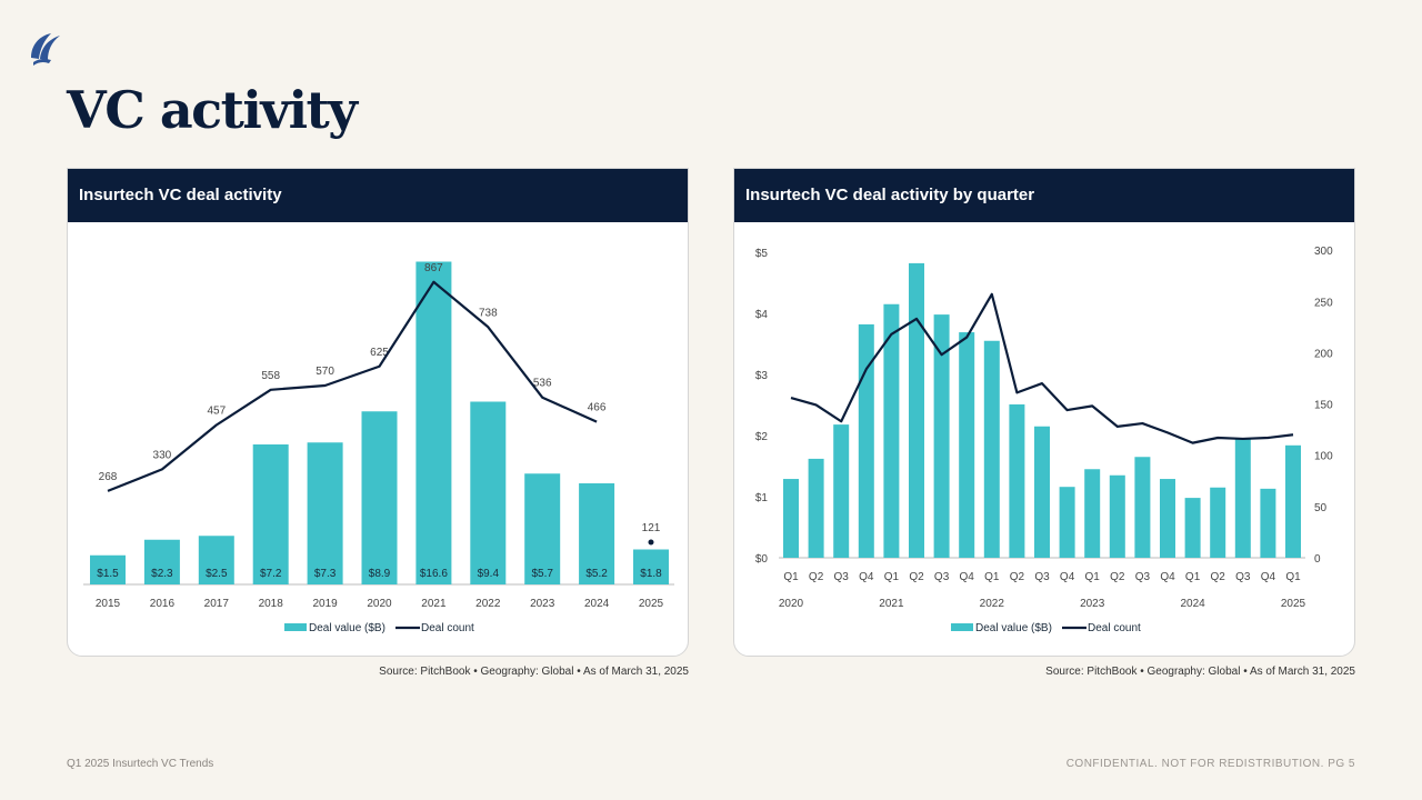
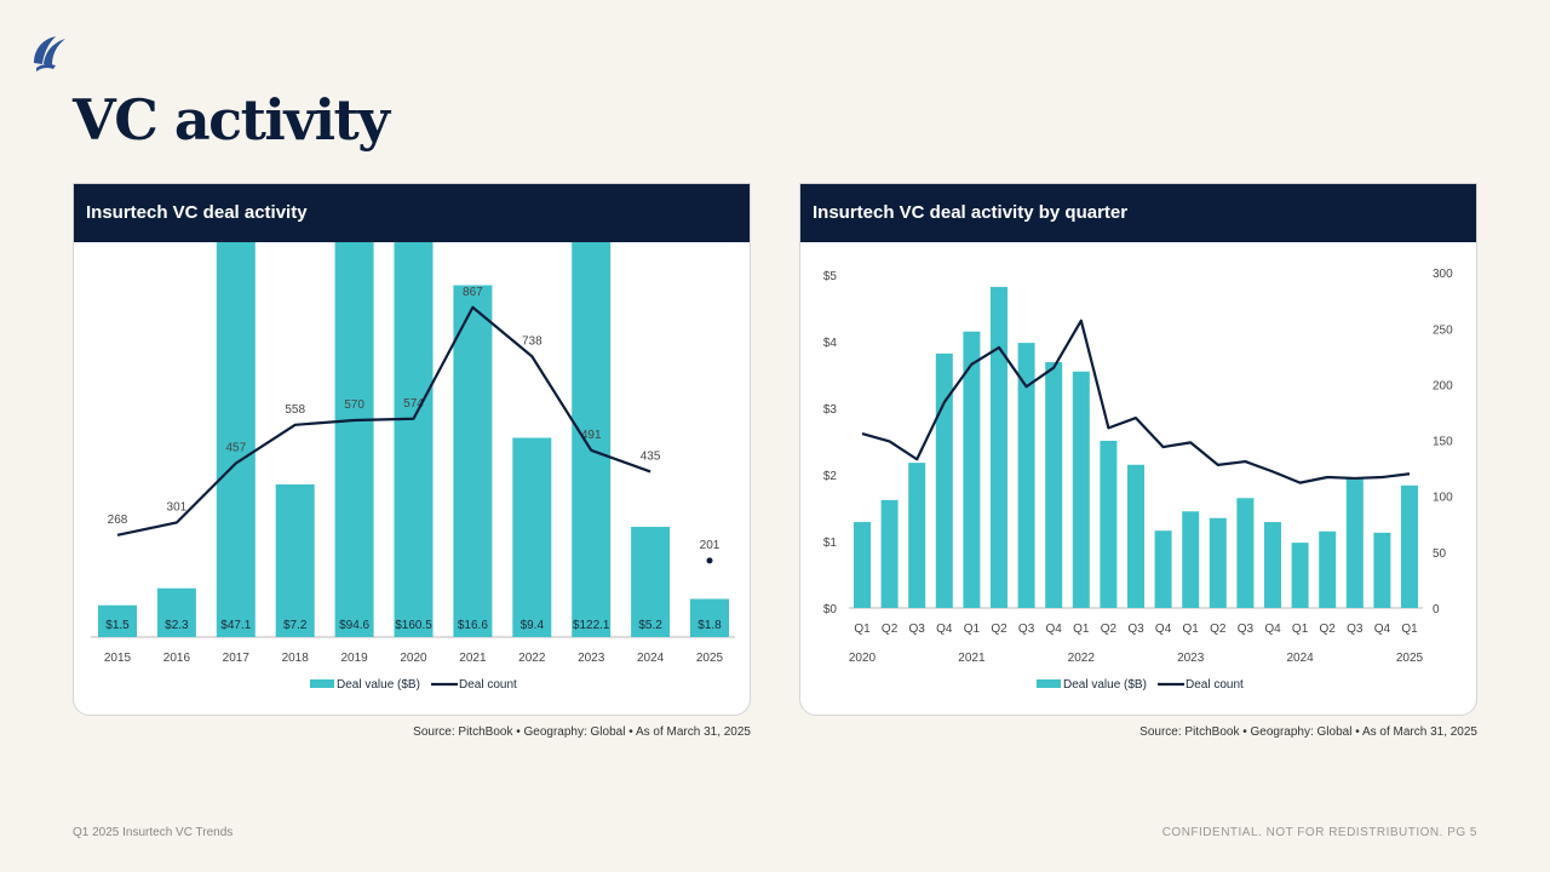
Insurtech VC deal activity/Deal count/2016: 330 -> 301
Insurtech VC deal activity/Deal value ($B)/2017: $2.5 -> $47.1
Insurtech VC deal activity/Deal value ($B)/2019: $7.3 -> $94.6
Insurtech VC deal activity/Deal value ($B)/2020: $8.9 -> $160.5
Insurtech VC deal activity/Deal count/2020: 625 -> 574
Insurtech VC deal activity/Deal value ($B)/2023: $5.7 -> $122.1
Insurtech VC deal activity/Deal count/2023: 536 -> 491
Insurtech VC deal activity/Deal count/2024: 466 -> 435
Insurtech VC deal activity/Deal count/2025: 121 -> 201
